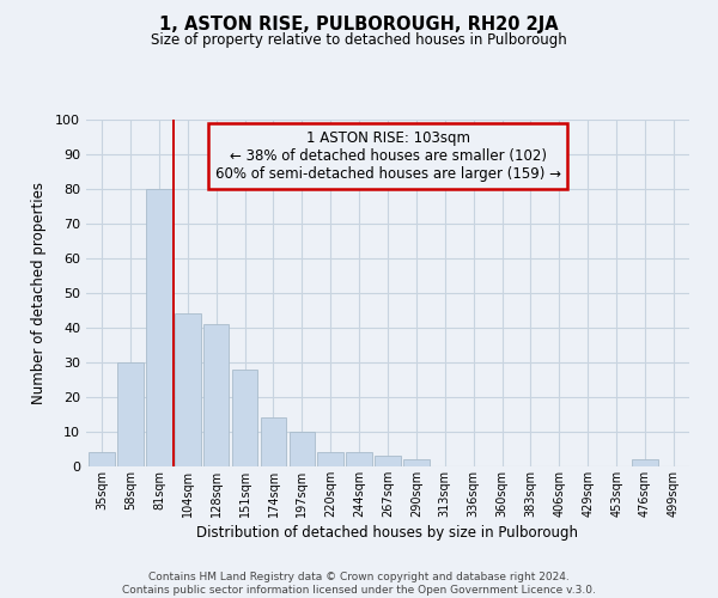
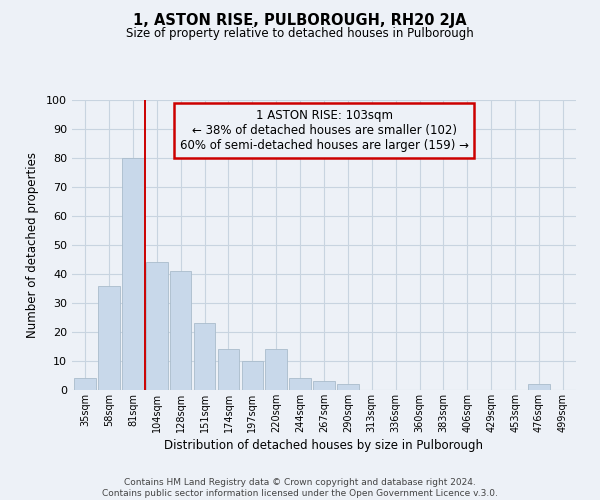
58sqm: 30 -> 36
151sqm: 28 -> 23
220sqm: 4 -> 14
